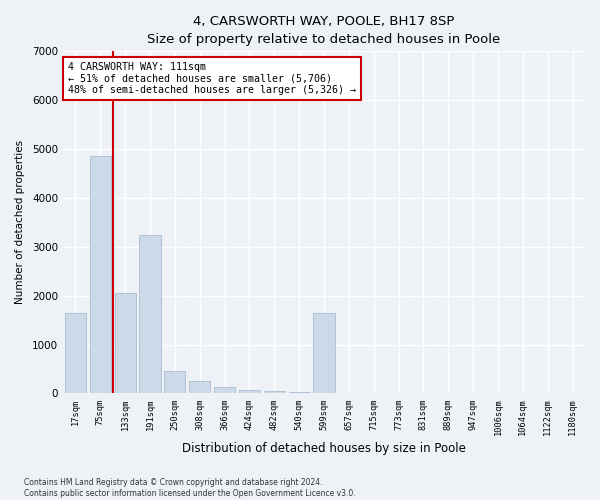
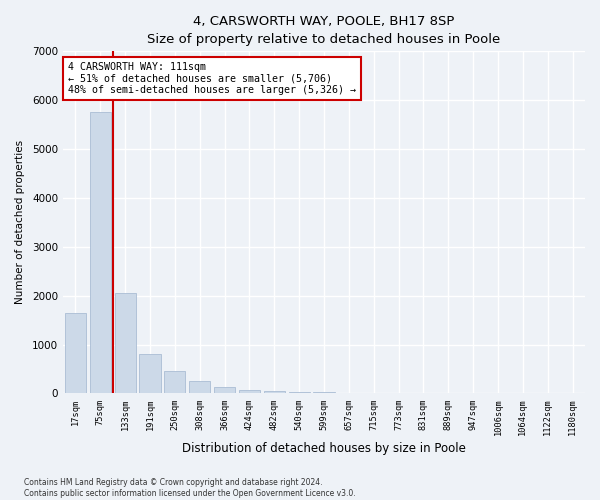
75sqm: 4850 -> 5750
191sqm: 3250 -> 800
599sqm: 1650 -> 20
